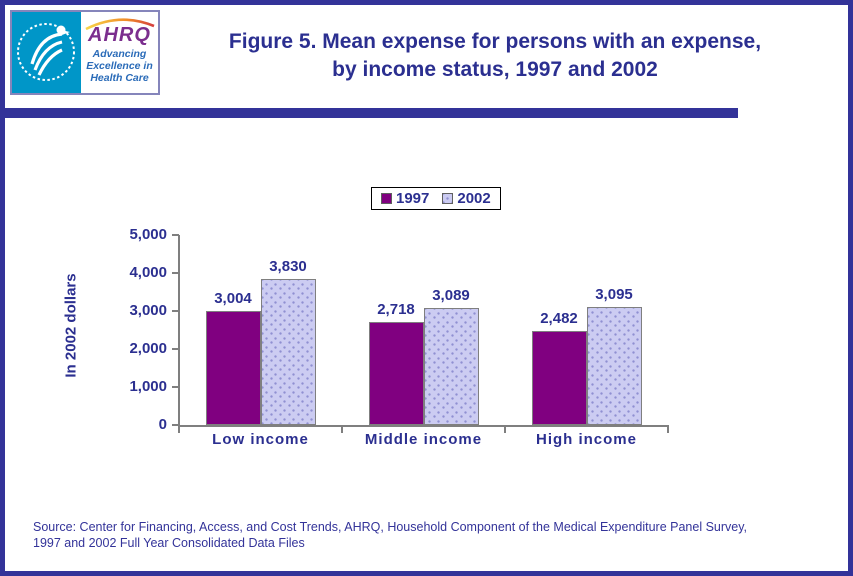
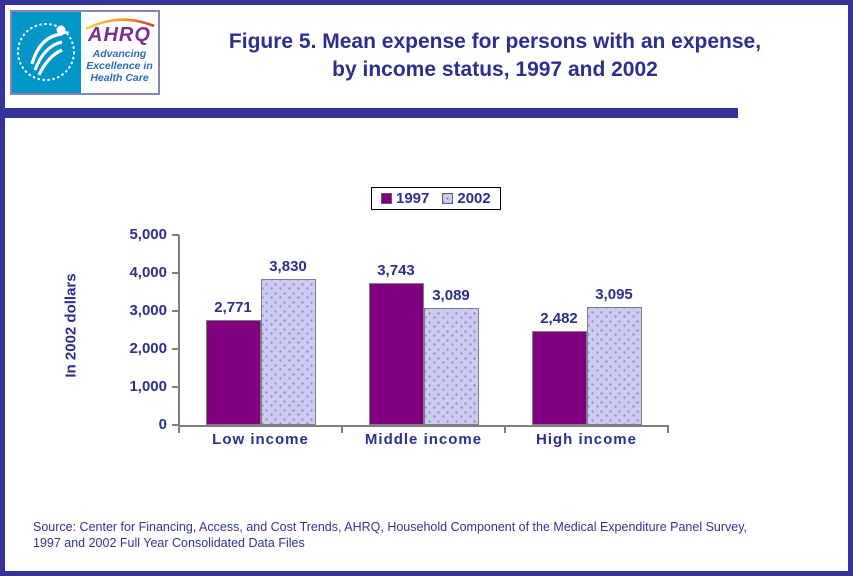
1997/Low income: 3,004 -> 2,771
1997/Middle income: 2,718 -> 3,743
